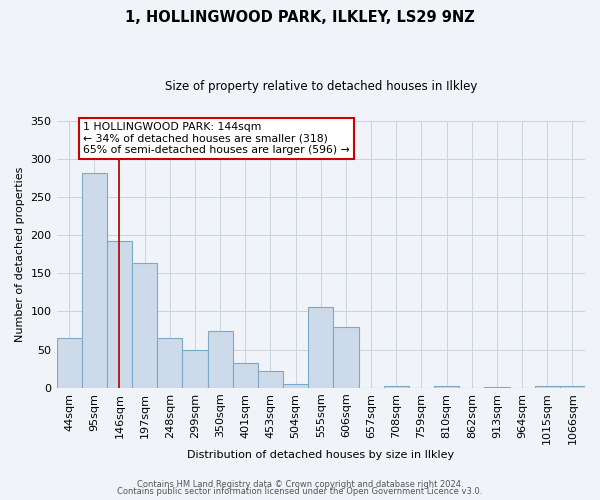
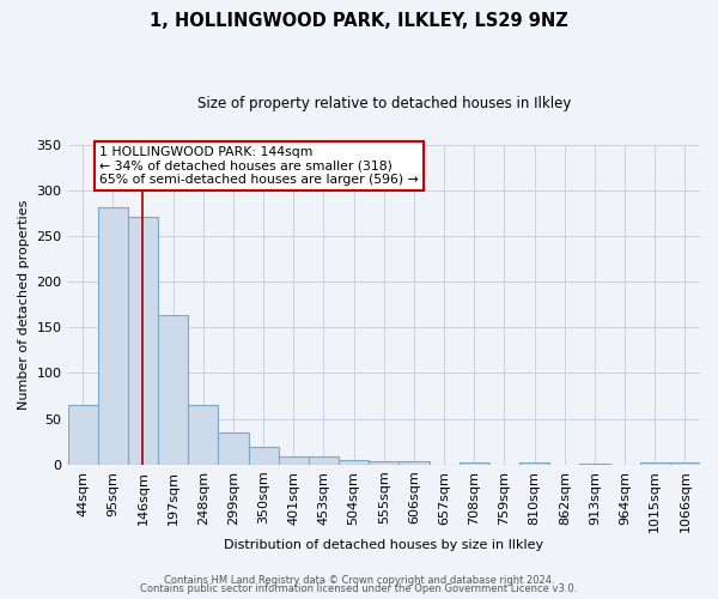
146sqm: 192 -> 271
299sqm: 50 -> 35
350sqm: 74 -> 20
401sqm: 32 -> 9
453sqm: 22 -> 9
555sqm: 106 -> 4
606sqm: 80 -> 4
